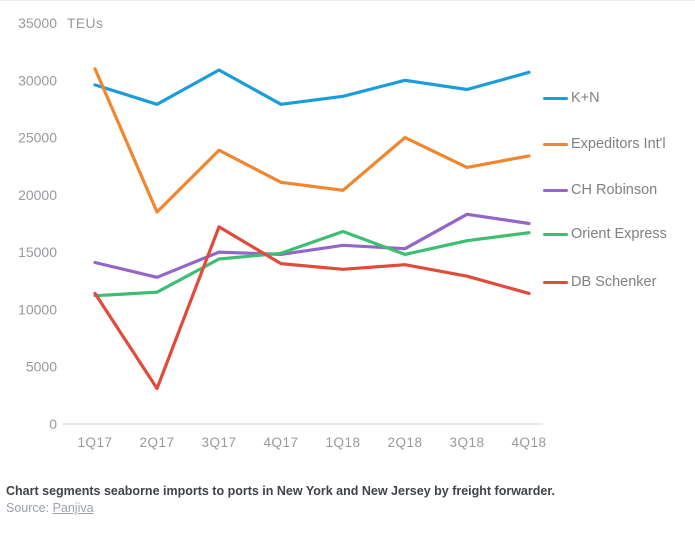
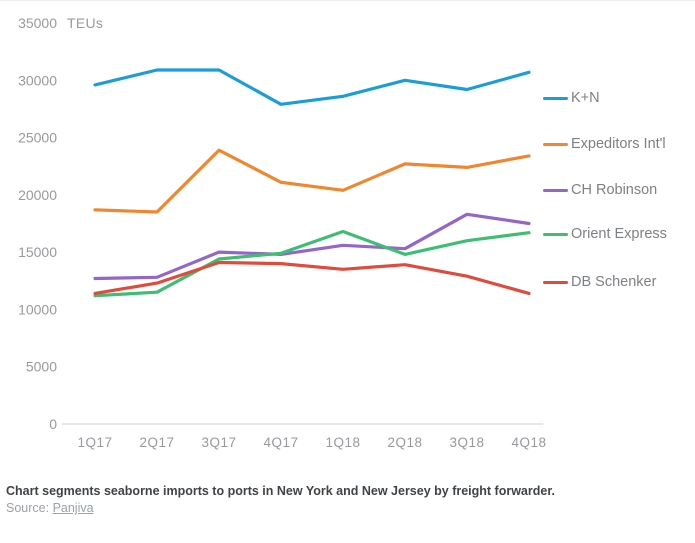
Expeditors Int'l/1Q17: 31000 -> 18700
CH Robinson/1Q17: 14100 -> 12700
K+N/2Q17: 27900 -> 30900
DB Schenker/2Q17: 3100 -> 12300
DB Schenker/3Q17: 17200 -> 14100
Expeditors Int'l/2Q18: 25000 -> 22700
